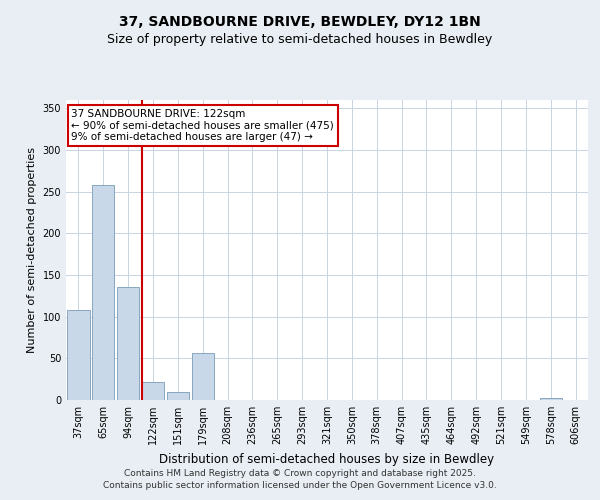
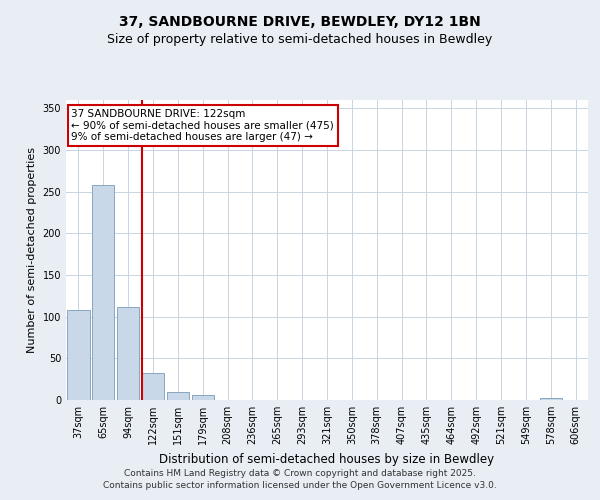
94sqm: 136 -> 112
122sqm: 22 -> 33
179sqm: 56 -> 6
